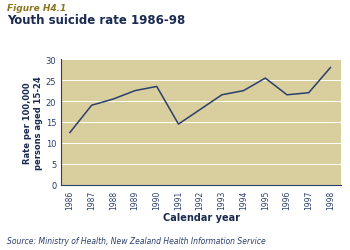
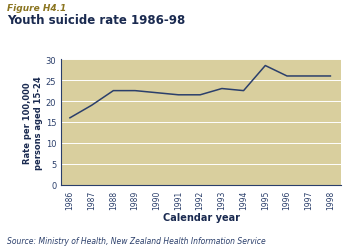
1986: 12.5 -> 16.0
1988: 20.5 -> 22.5
1990: 23.5 -> 22.0
1991: 14.5 -> 21.5
1992: 18.0 -> 21.5
1993: 21.5 -> 23.0
1995: 25.5 -> 28.5
1996: 21.5 -> 26.0
1997: 22.0 -> 26.0
1998: 28.0 -> 26.0
